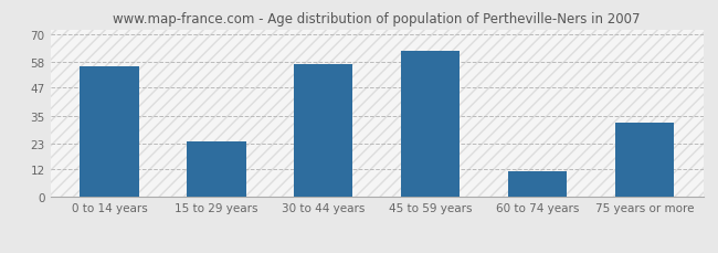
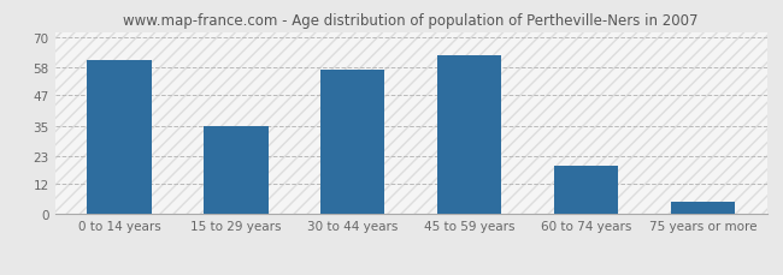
0 to 14 years: 56 -> 61
15 to 29 years: 24 -> 35
60 to 74 years: 11 -> 19
75 years or more: 32 -> 5
